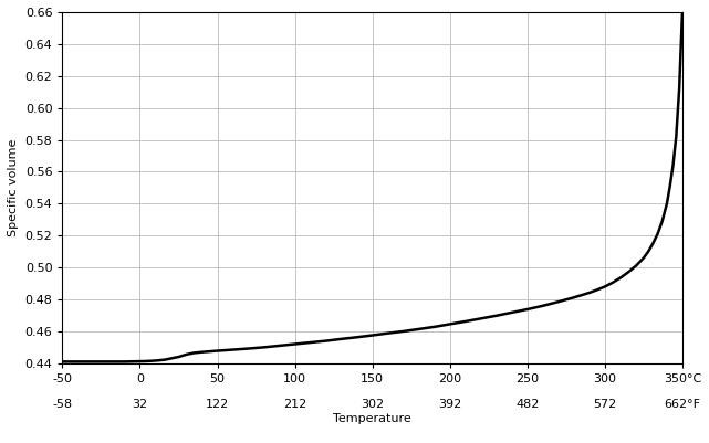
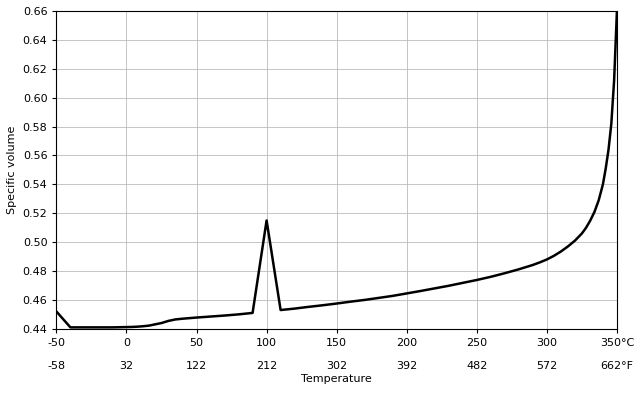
-50: 0.441 -> 0.452
100: 0.452 -> 0.515
